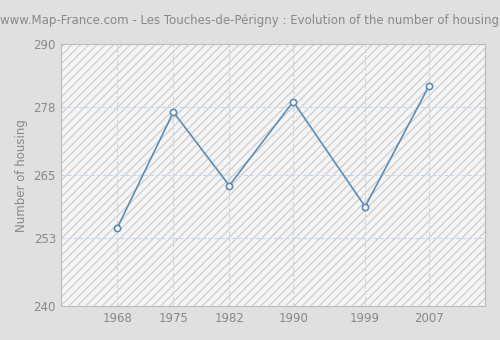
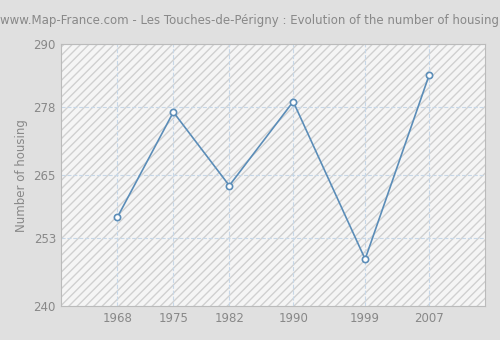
1968: 255 -> 257
1999: 259 -> 249
2007: 282 -> 284
